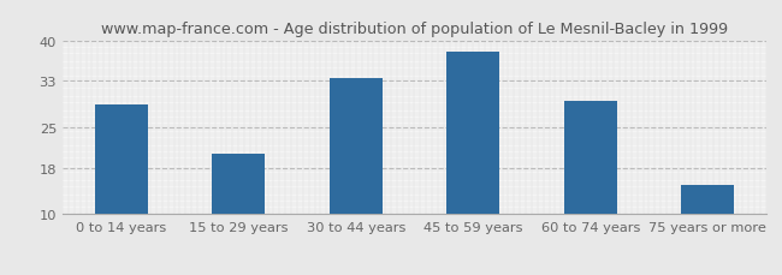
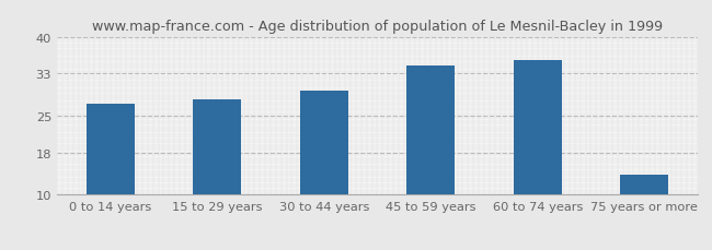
0 to 14 years: 29.0 -> 27.2
15 to 29 years: 20.5 -> 28.0
30 to 44 years: 33.5 -> 29.8
45 to 59 years: 38.0 -> 34.5
60 to 74 years: 29.5 -> 35.5
75 years or more: 15.0 -> 13.8
